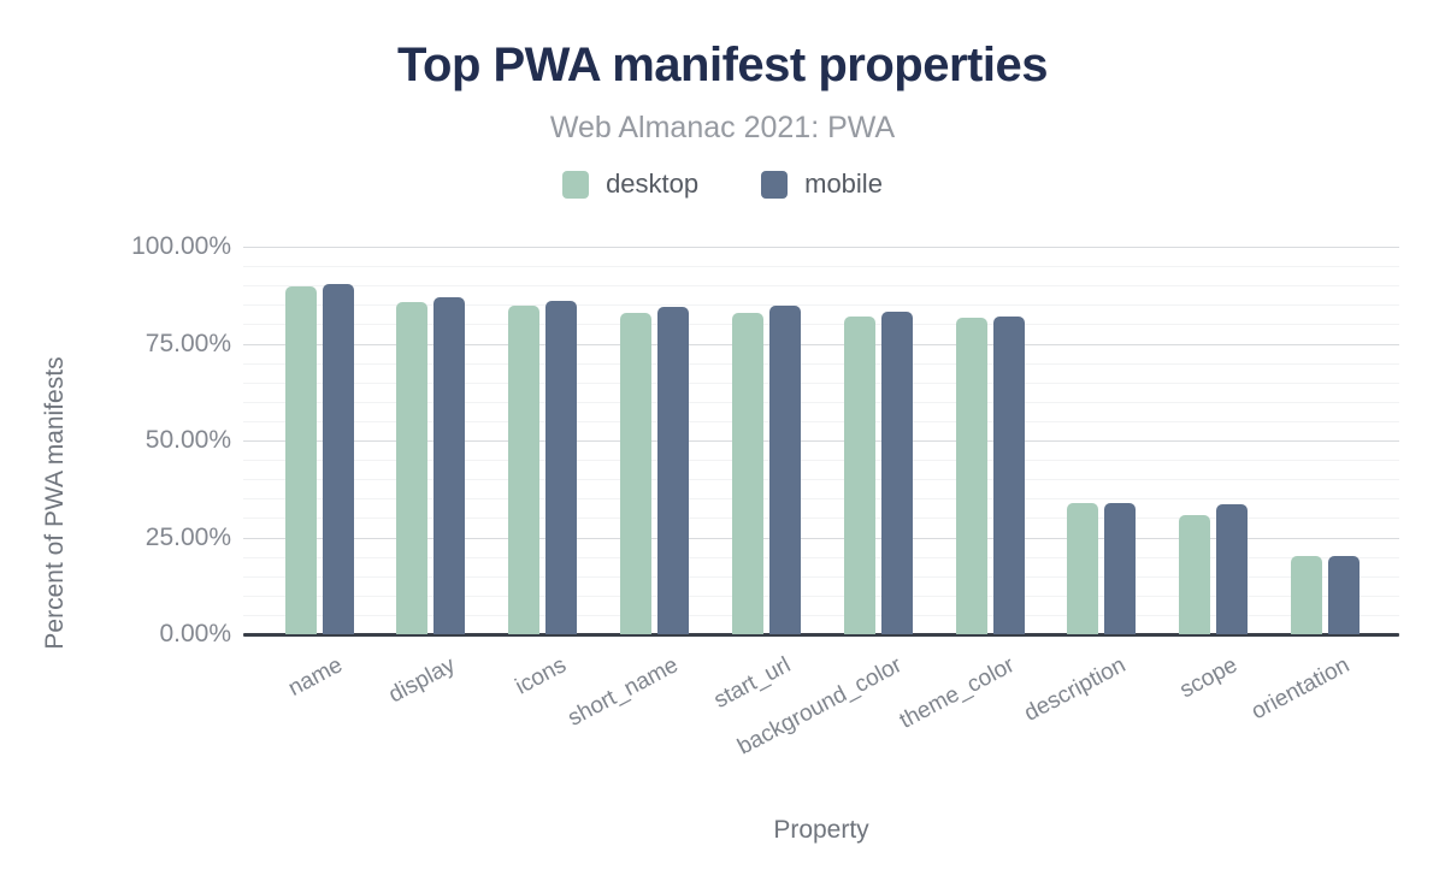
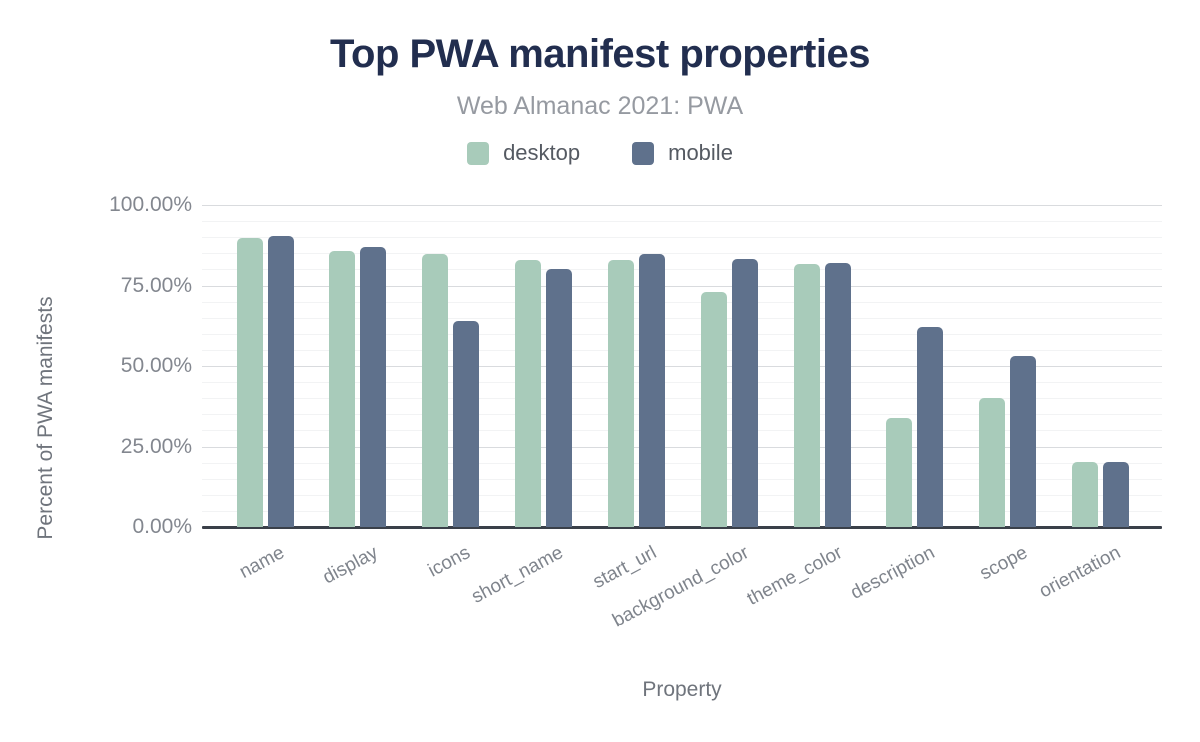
mobile/icons: 86% -> 64%
mobile/short_name: 84% -> 80%
desktop/background_color: 82% -> 73%
mobile/description: 34% -> 62%
desktop/scope: 31% -> 40%
mobile/scope: 33% -> 53%
